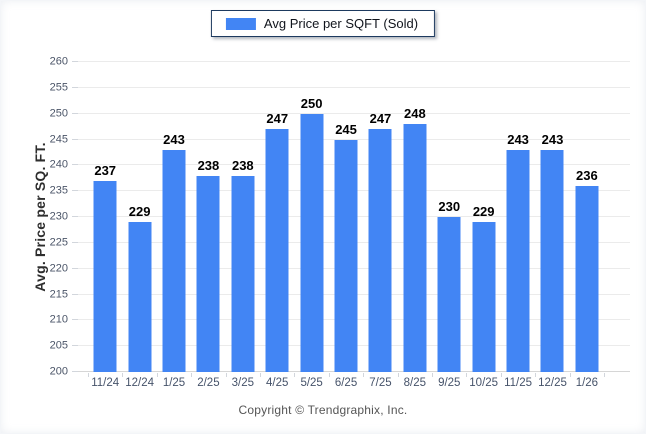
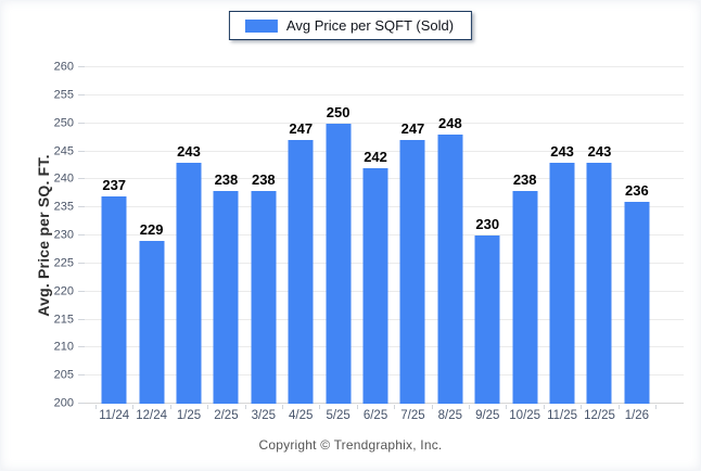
6/25: 245 -> 242
10/25: 229 -> 238
